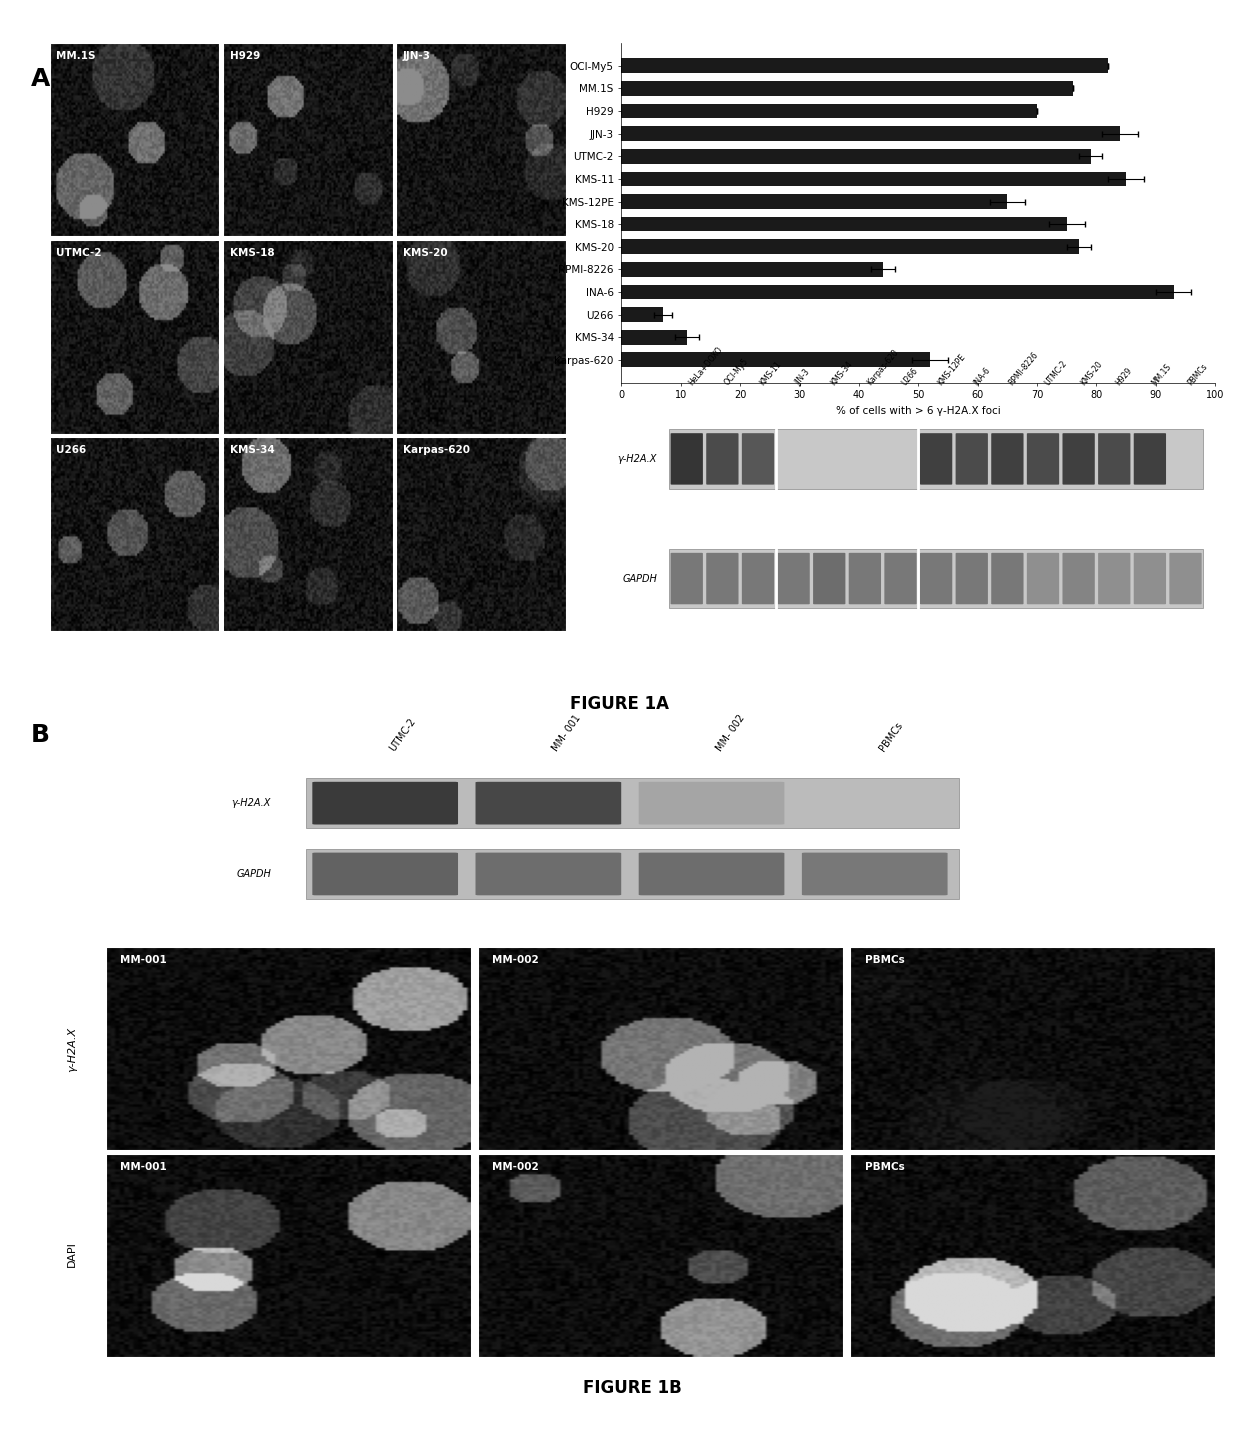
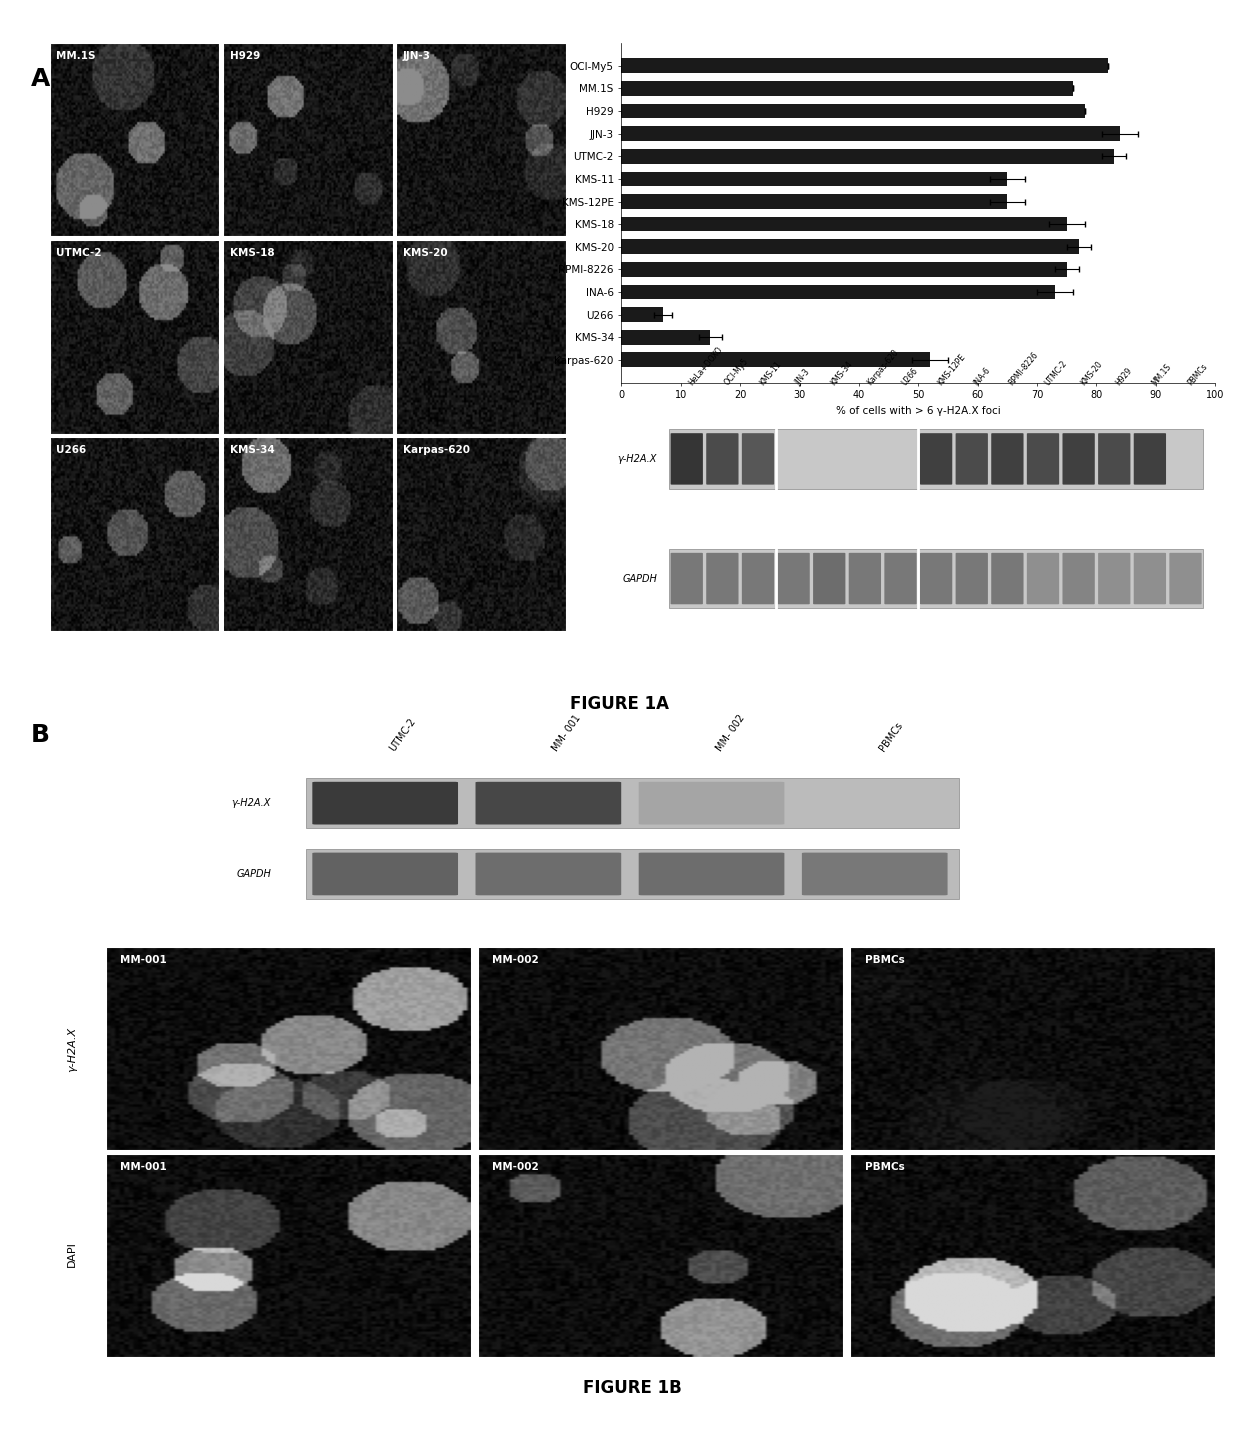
H929: 70 -> 78
UTMC-2: 79 -> 83
KMS-11: 85 -> 65
RPMI-8226: 44 -> 75
INA-6: 93 -> 73
KMS-34: 11 -> 15
